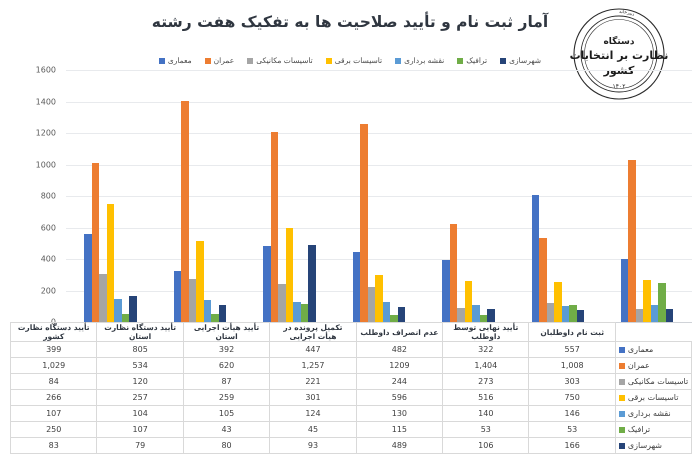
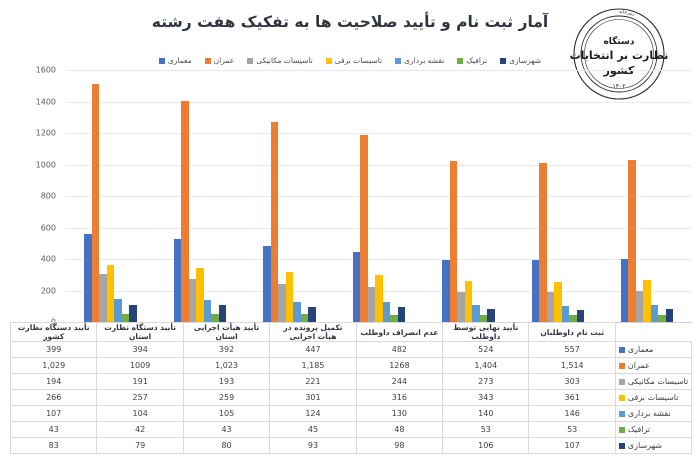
عمران/ثبت نام داوطلبان: 1,008 -> 1,514
تاسیسات برقی/ثبت نام داوطلبان: 750 -> 361
شهرسازی/ثبت نام داوطلبان: 166 -> 107
معماری/تأیید نهایی توسط داوطلب: 322 -> 524
تاسیسات برقی/تأیید نهایی توسط داوطلب: 516 -> 343
عمران/عدم انصراف داوطلب: 1209 -> 1268
تاسیسات برقی/عدم انصراف داوطلب: 596 -> 316
ترافیک/عدم انصراف داوطلب: 115 -> 48
شهرسازی/عدم انصراف داوطلب: 489 -> 98
عمران/تکمیل پرونده در هیأت اجرایی: 1,257 -> 1,185
عمران/تأیید هیأت اجرایی استان: 620 -> 1,023
تاسیسات مکانیکی/تأیید هیأت اجرایی استان: 87 -> 193
معماری/تأیید دستگاه نظارت استان: 805 -> 394
عمران/تأیید دستگاه نظارت استان: 534 -> 1009
تاسیسات مکانیکی/تأیید دستگاه نظارت استان: 120 -> 191
ترافیک/تأیید دستگاه نظارت استان: 107 -> 42
تاسیسات مکانیکی/تأیید دستگاه نظارت کشور: 84 -> 194
ترافیک/تأیید دستگاه نظارت کشور: 250 -> 43
